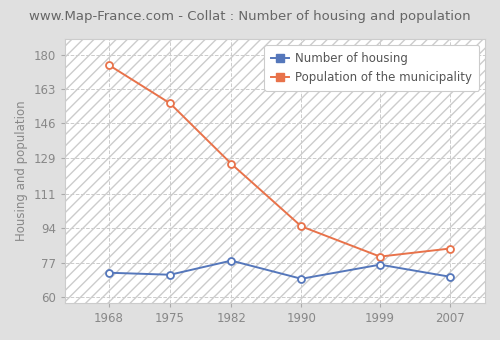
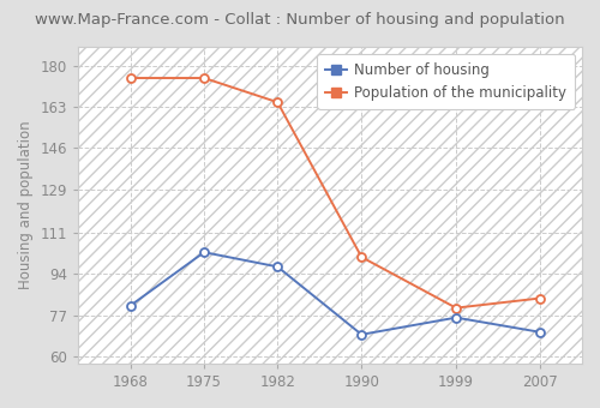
Number of housing/1968: 72 -> 81
Number of housing/1975: 71 -> 103
Population of the municipality/1975: 156 -> 175
Number of housing/1982: 78 -> 97
Population of the municipality/1982: 126 -> 165
Population of the municipality/1990: 95 -> 101
